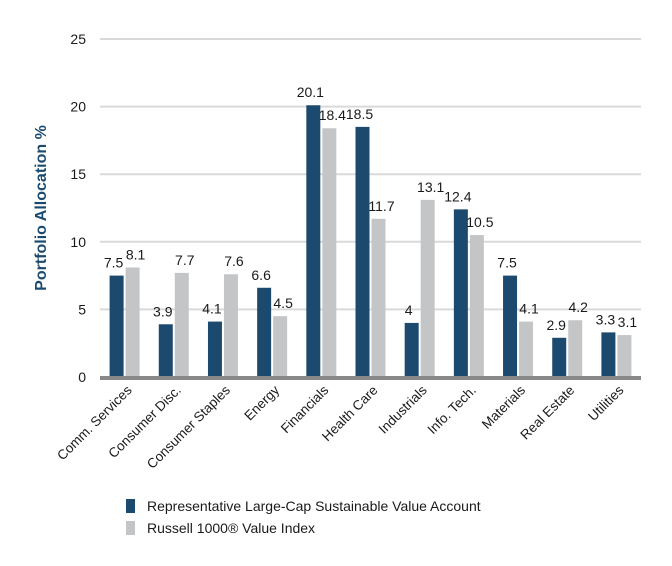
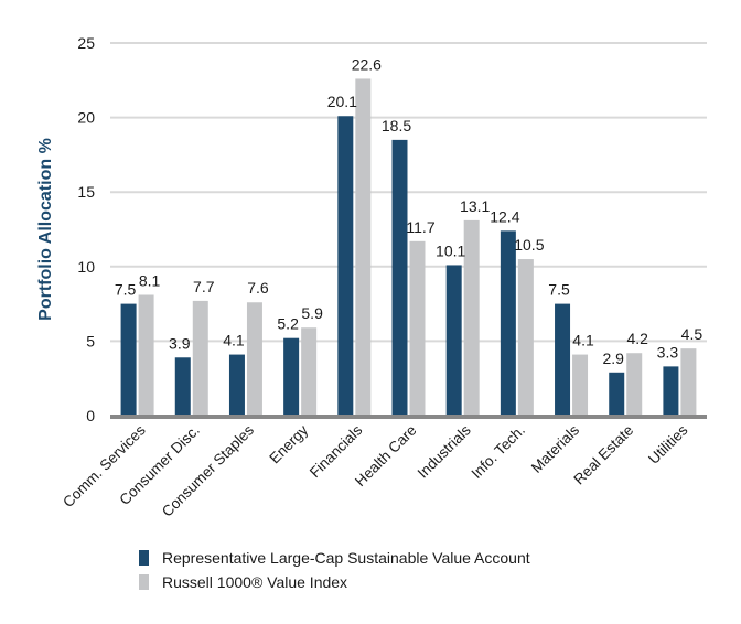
Representative Large-Cap Sustainable Value Account/Energy: 6.6 -> 5.2
Russell 1000® Value Index/Energy: 4.5 -> 5.9
Russell 1000® Value Index/Financials: 18.4 -> 22.6
Representative Large-Cap Sustainable Value Account/Industrials: 4 -> 10.1
Russell 1000® Value Index/Utilities: 3.1 -> 4.5
